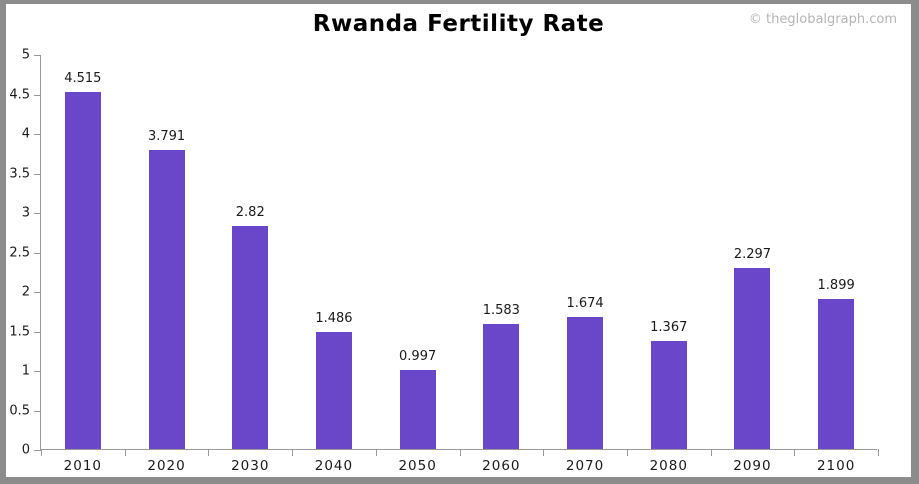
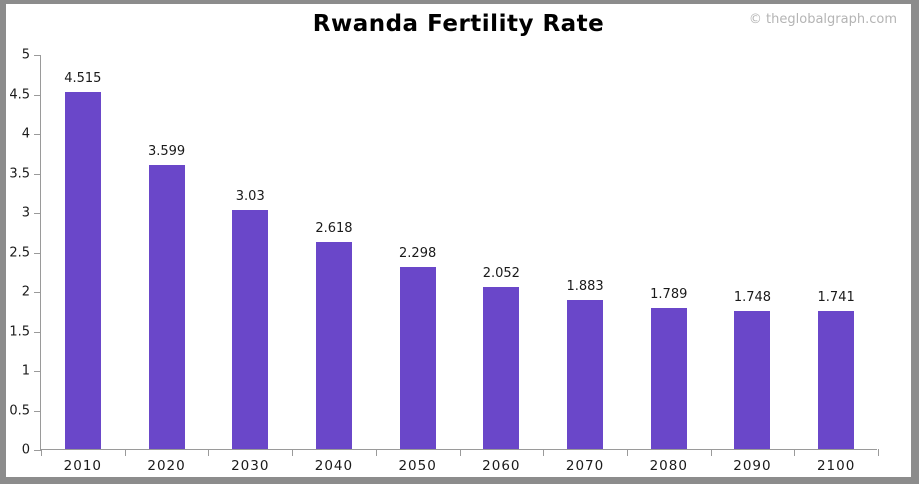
2020: 3.791 -> 3.599
2030: 2.82 -> 3.03
2040: 1.486 -> 2.618
2050: 0.997 -> 2.298
2060: 1.583 -> 2.052
2070: 1.674 -> 1.883
2080: 1.367 -> 1.789
2090: 2.297 -> 1.748
2100: 1.899 -> 1.741
